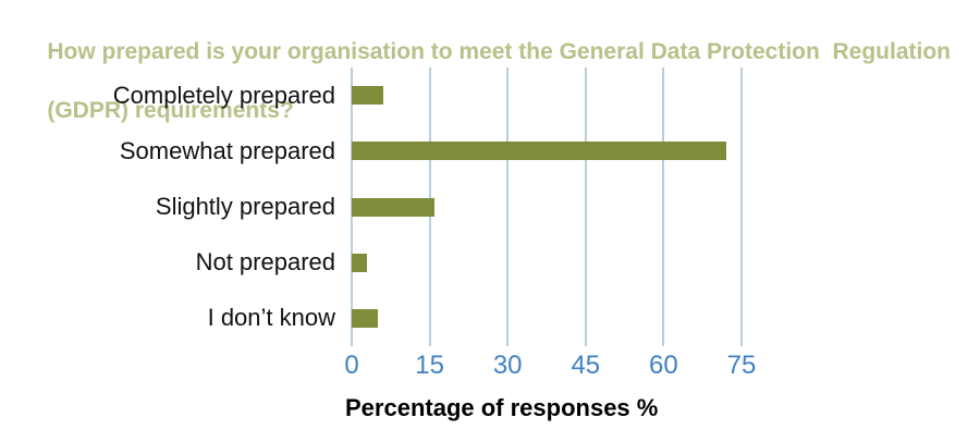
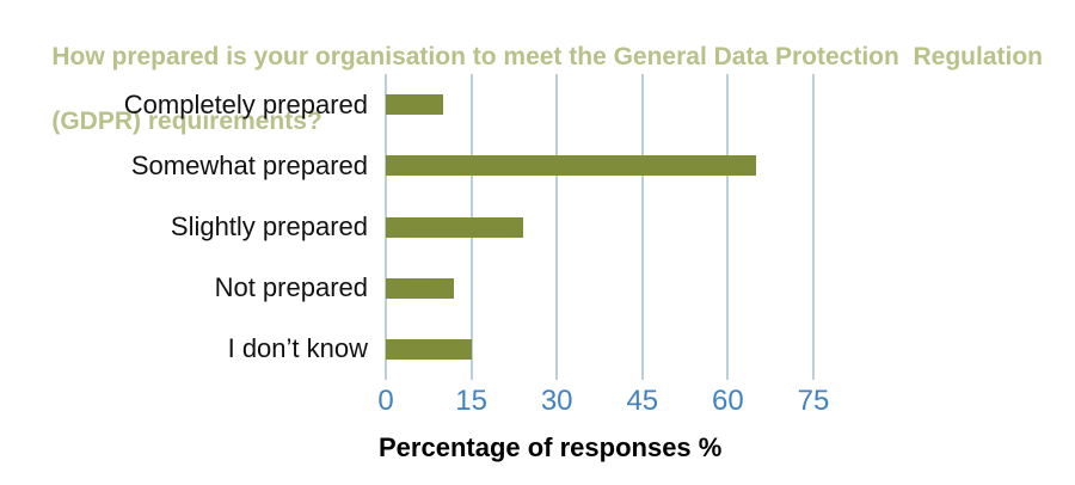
Completely prepared: 6 -> 10
Somewhat prepared: 72 -> 65
Slightly prepared: 16 -> 24
Not prepared: 3 -> 12
I don’t know: 5 -> 15
